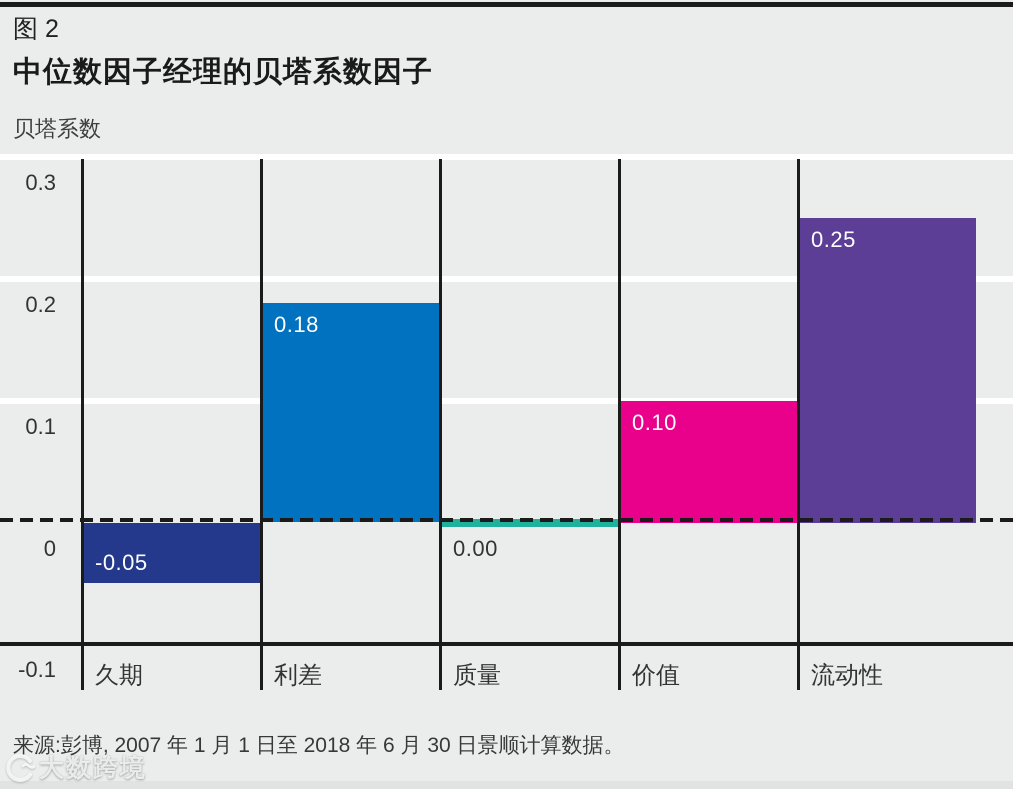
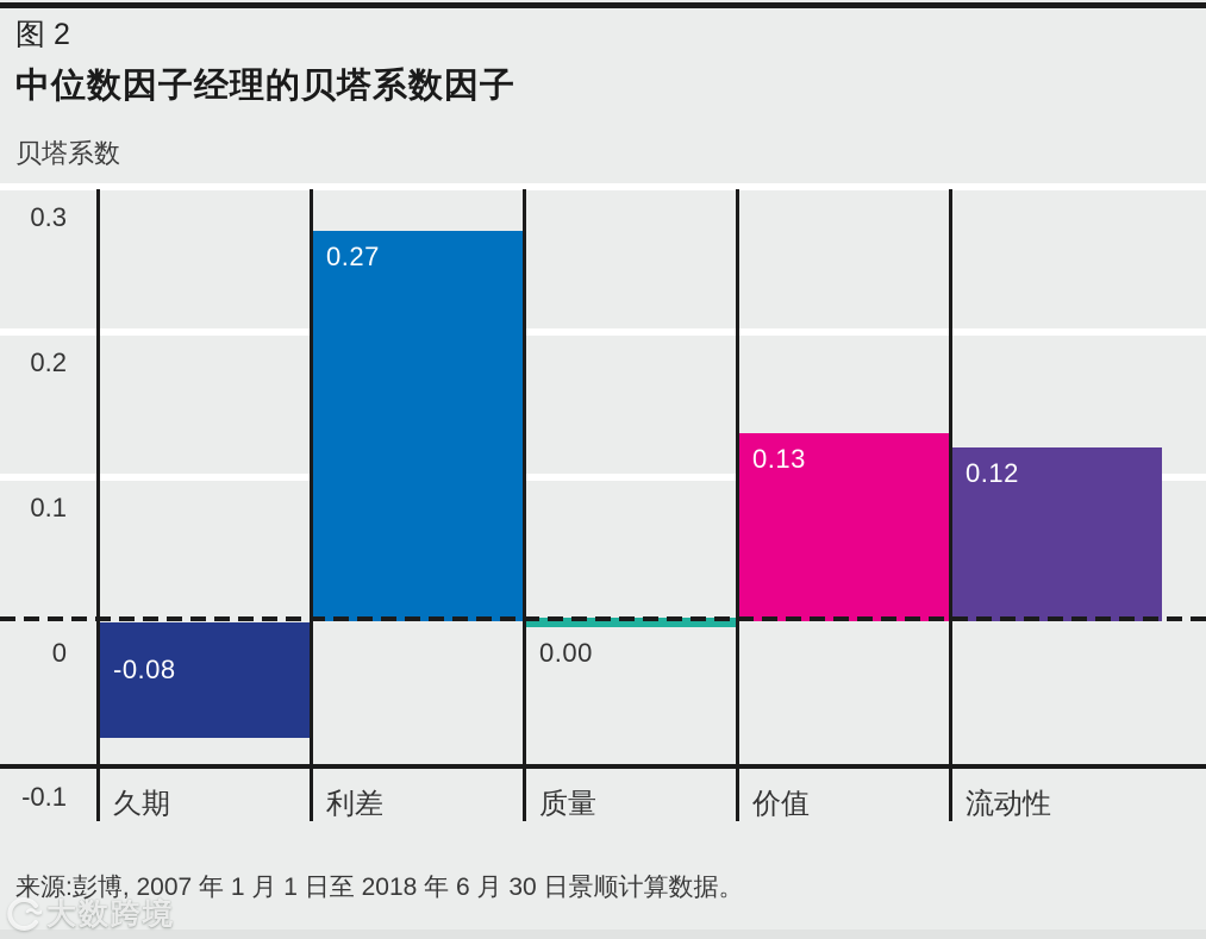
久期: -0.05 -> -0.08
利差: 0.18 -> 0.27
价值: 0.10 -> 0.13
流动性: 0.25 -> 0.12
